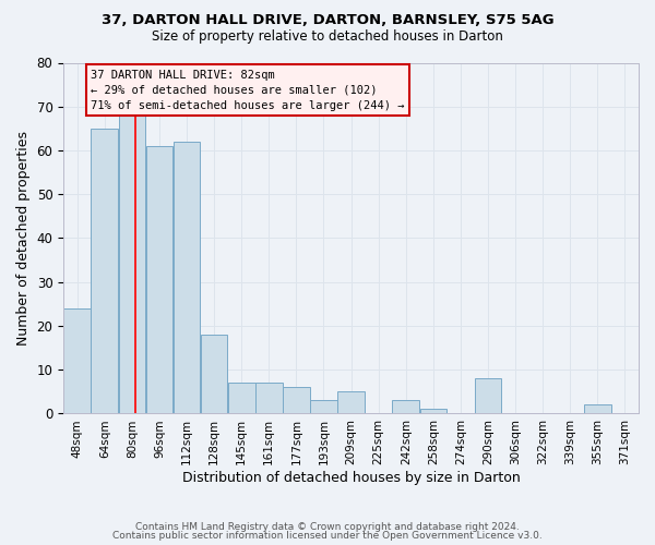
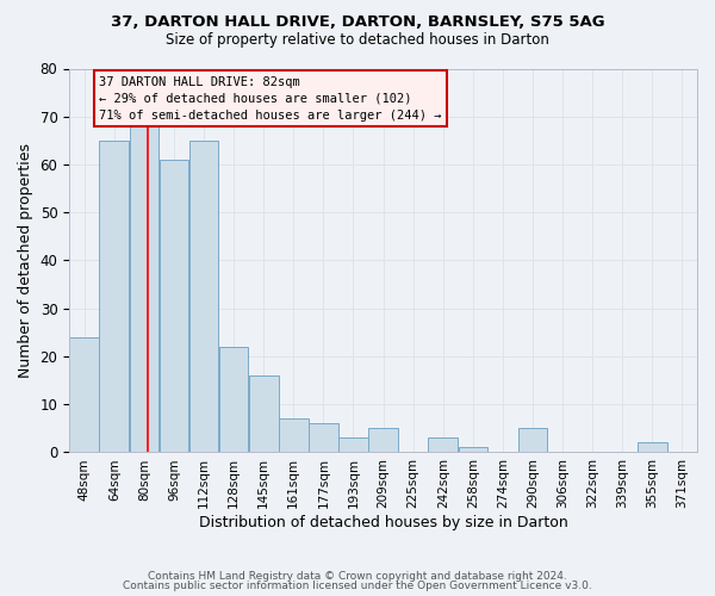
112sqm: 62 -> 65
128sqm: 18 -> 22
145sqm: 7 -> 16
290sqm: 8 -> 5
